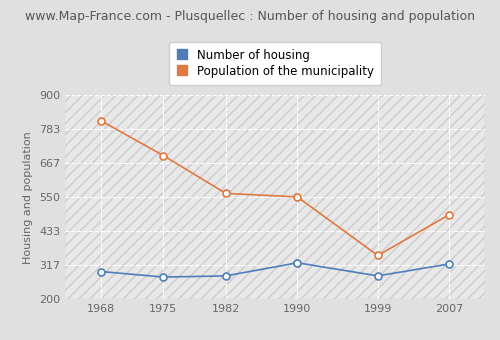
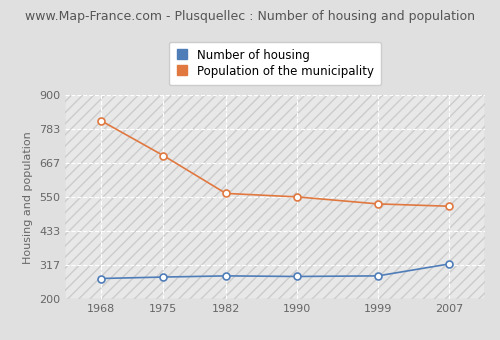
Number of housing/1968: 295 -> 271
Number of housing/1990: 325 -> 278
Population of the municipality/1999: 350 -> 527
Population of the municipality/2007: 490 -> 519
